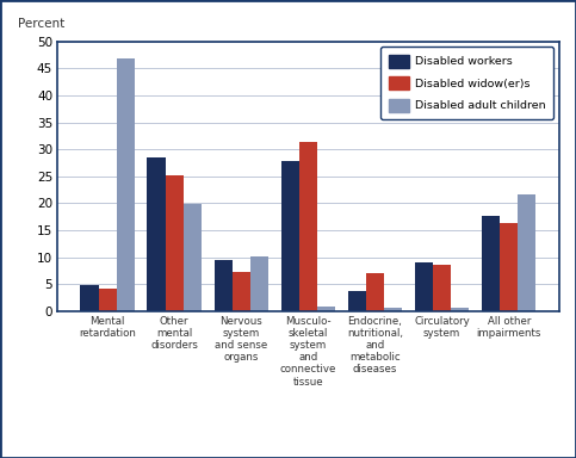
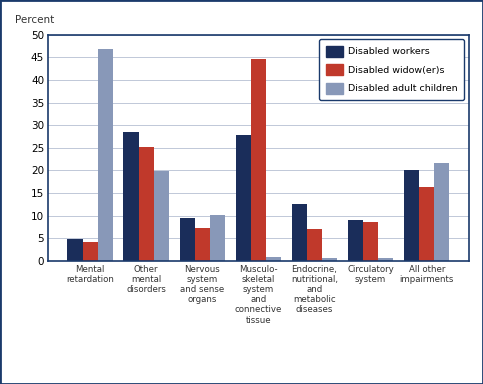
Disabled widow(er)s/Musculo- skeletal system and connective tissue: 31.3 -> 44.5
Disabled workers/Endocrine, nutritional, and metabolic diseases: 3.7 -> 12.5
Disabled workers/All other impairments: 17.7 -> 20.0
